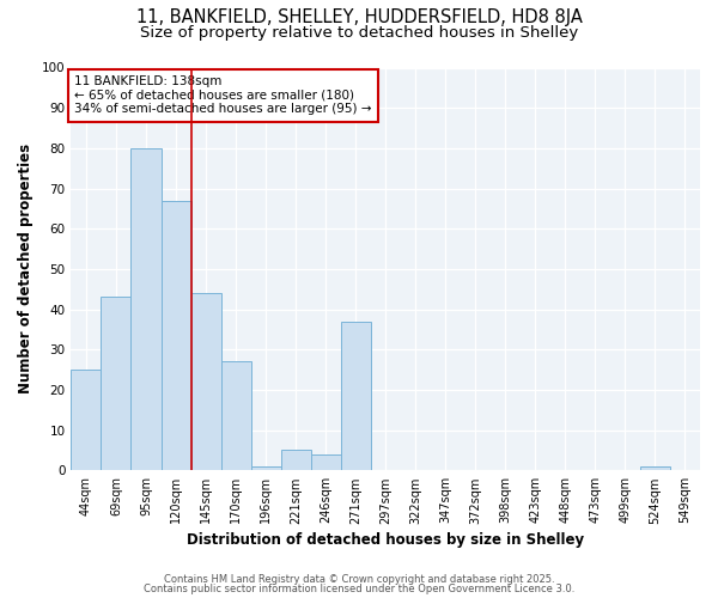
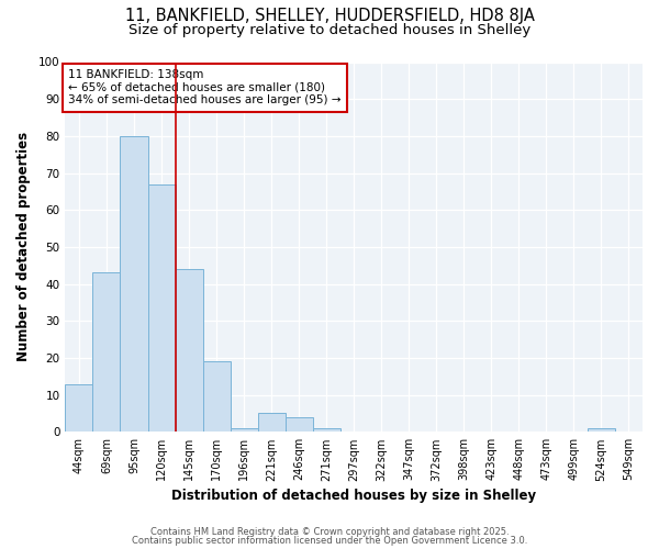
44sqm: 25 -> 13
170sqm: 27 -> 19
271sqm: 37 -> 1
